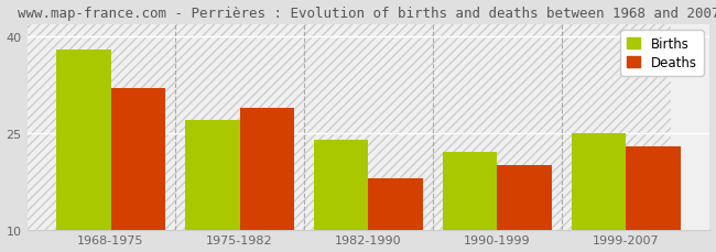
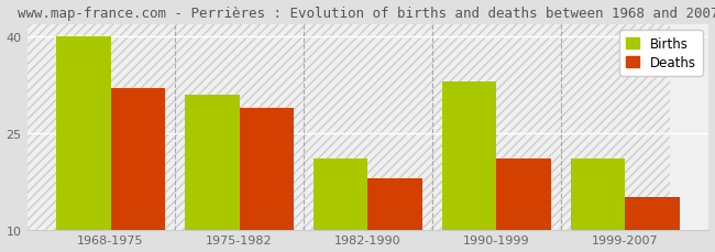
Births/1968-1975: 38 -> 40
Births/1975-1982: 27 -> 31
Births/1982-1990: 24 -> 21
Births/1990-1999: 22 -> 33
Deaths/1990-1999: 20 -> 21
Births/1999-2007: 25 -> 21
Deaths/1999-2007: 23 -> 15
